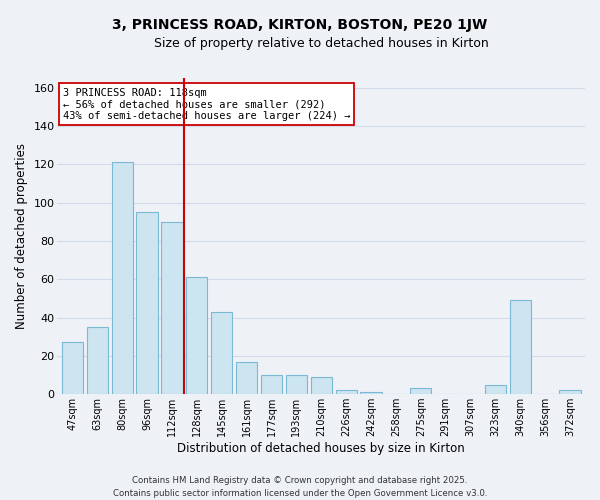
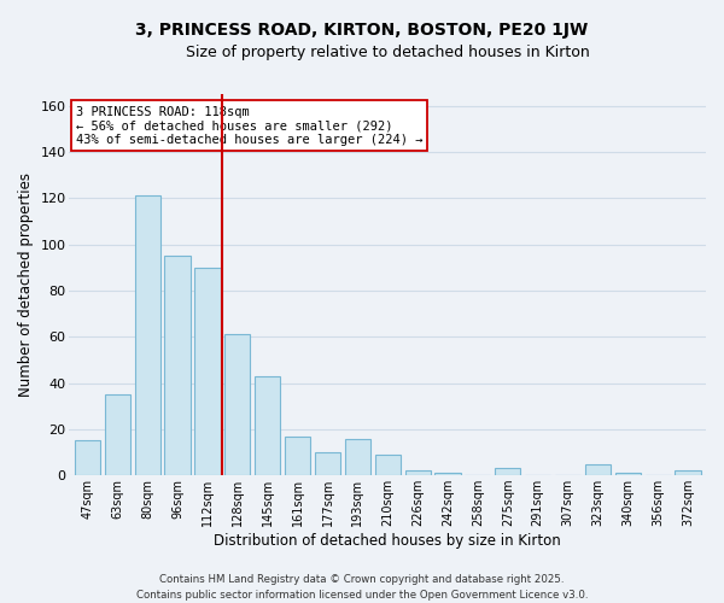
47sqm: 27 -> 15
193sqm: 10 -> 16
340sqm: 49 -> 1
